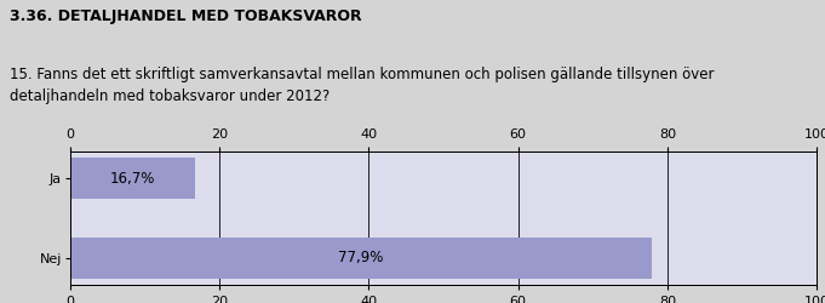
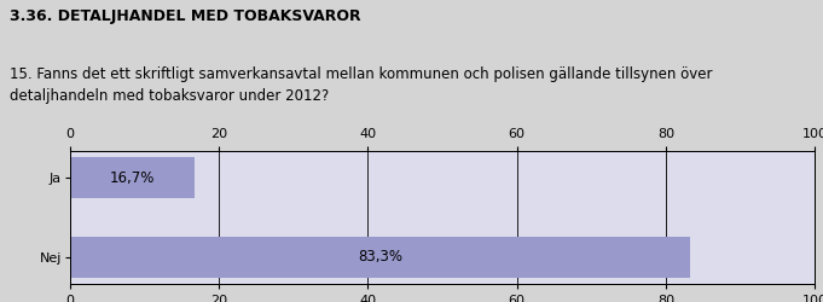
Nej: 77,9% -> 83,3%
